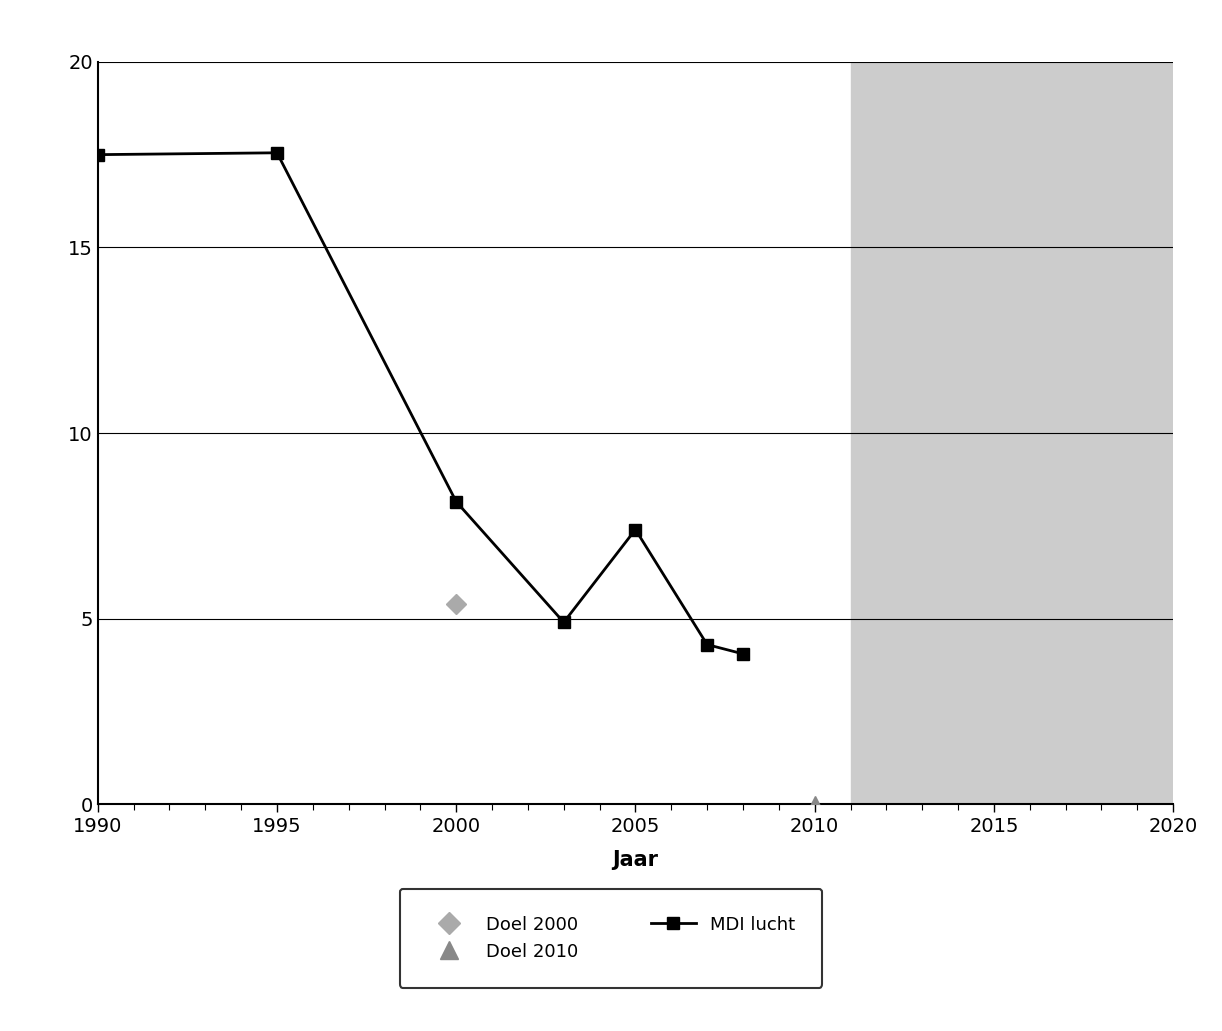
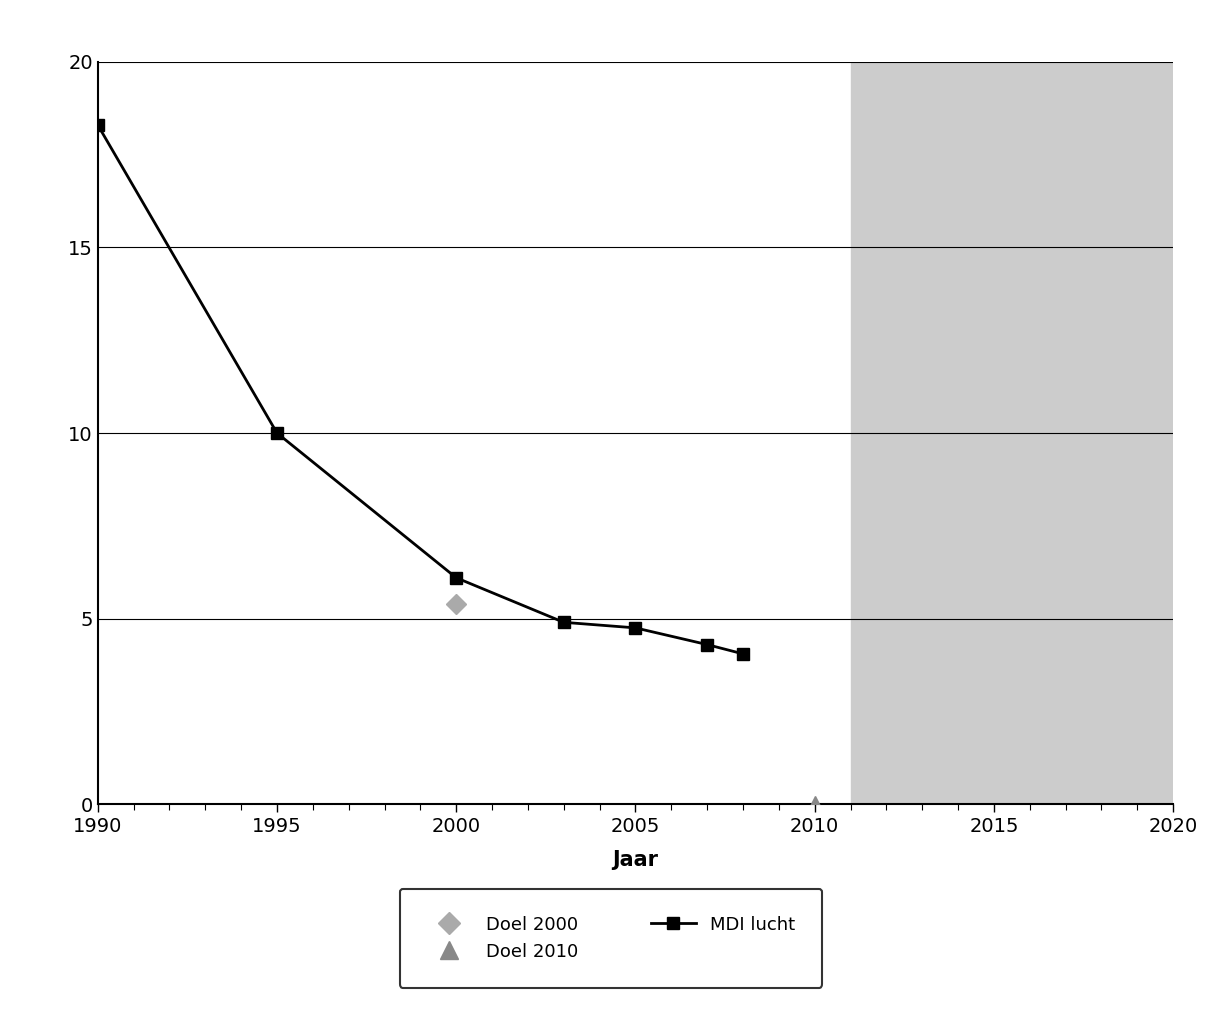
1990: 17.50 -> 18.30
1995: 17.55 -> 10.00
2000: 8.15 -> 6.10
2005: 7.40 -> 4.75
